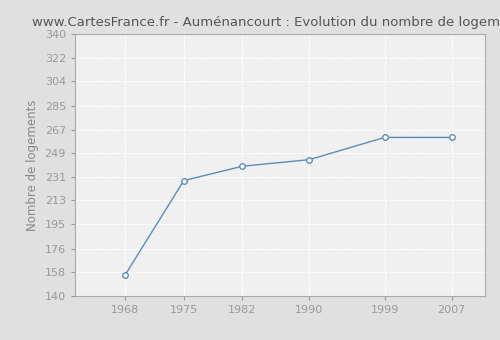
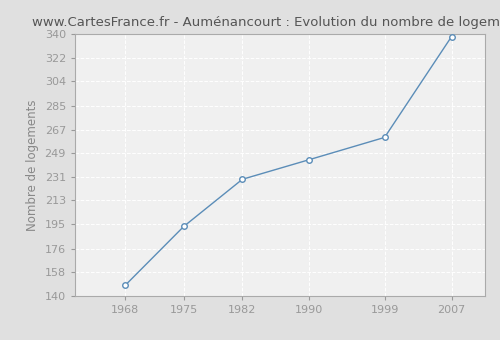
1968: 156 -> 148
1975: 228 -> 193
1982: 239 -> 229
2007: 261 -> 338
